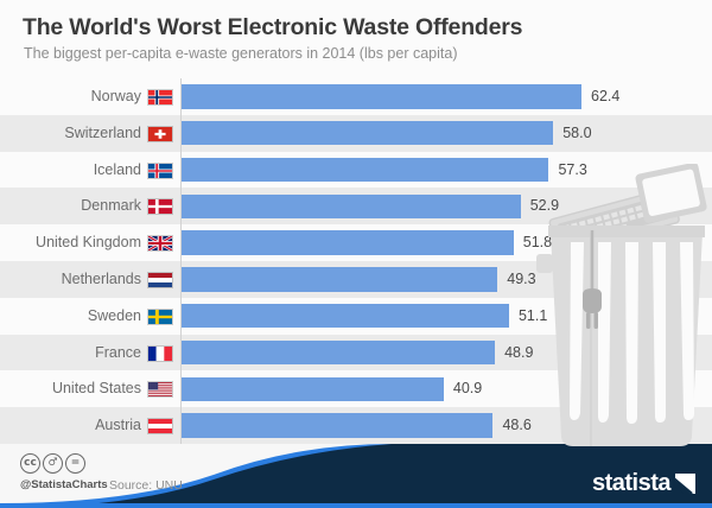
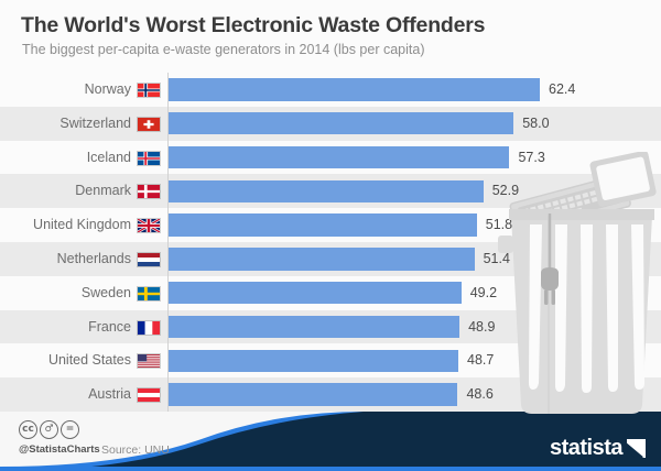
Netherlands: 49.3 -> 51.4
Sweden: 51.1 -> 49.2
United States: 40.9 -> 48.7
